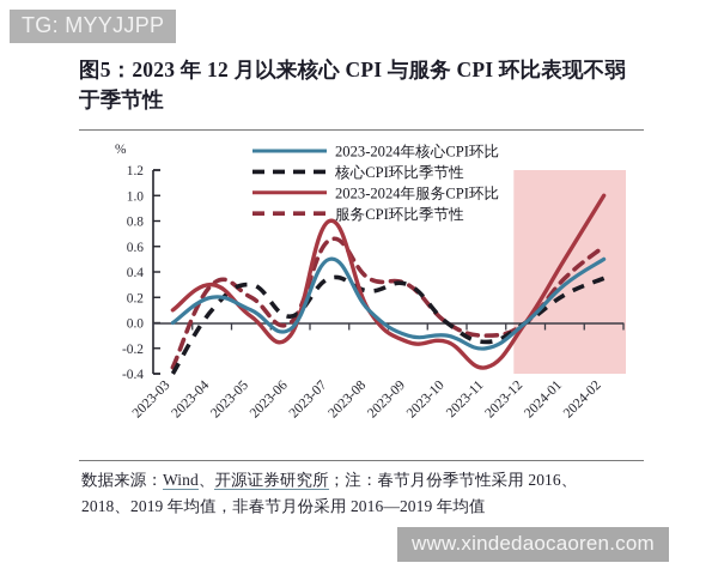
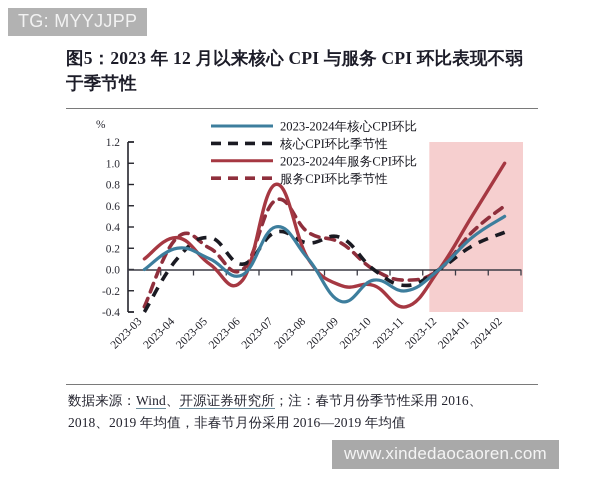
2023-2024年核心CPI环比/2023-07: 0.50 -> 0.40
2023-2024年核心CPI环比/2023-09: -0.10 -> -0.30
服务CPI环比季节性/2023-09: 0.30 -> 0.25
